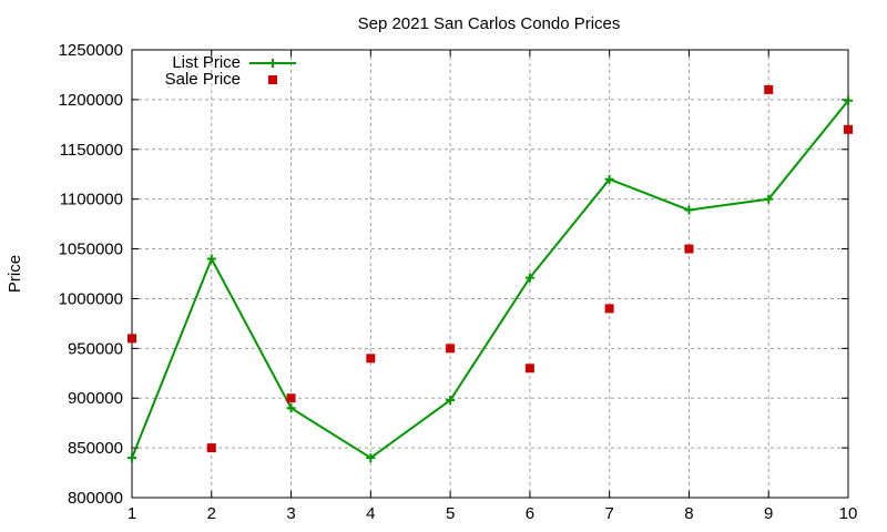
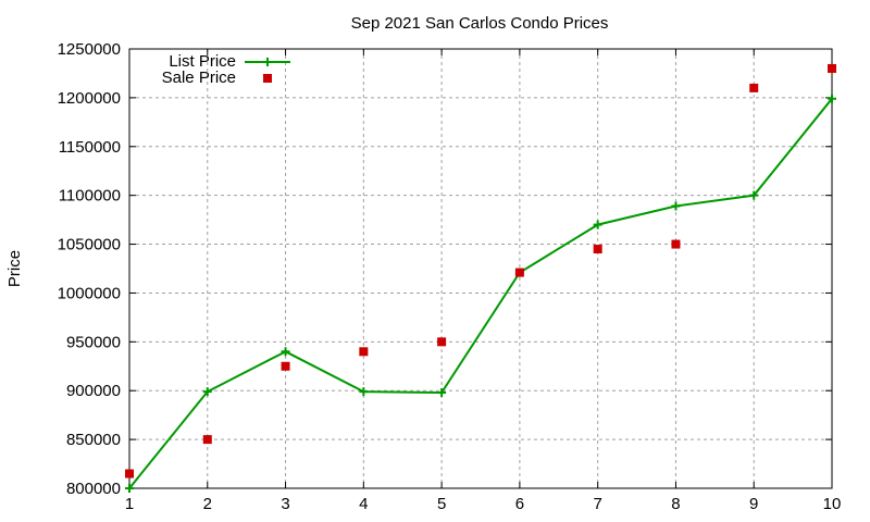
List Price/1: 840000 -> 800000
Sale Price/1: 960000 -> 820000
List Price/2: 1040000 -> 900000
List Price/3: 890000 -> 940000
Sale Price/3: 900000 -> 920000
List Price/4: 840000 -> 900000
Sale Price/6: 930000 -> 1020000
List Price/7: 1120000 -> 1070000
Sale Price/7: 990000 -> 1040000
Sale Price/10: 1170000 -> 1230000
